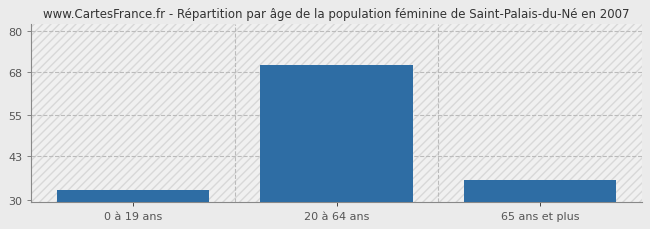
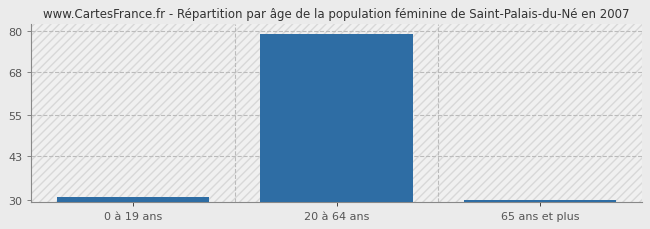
0 à 19 ans: 33 -> 31
20 à 64 ans: 70 -> 79
65 ans et plus: 36 -> 30
